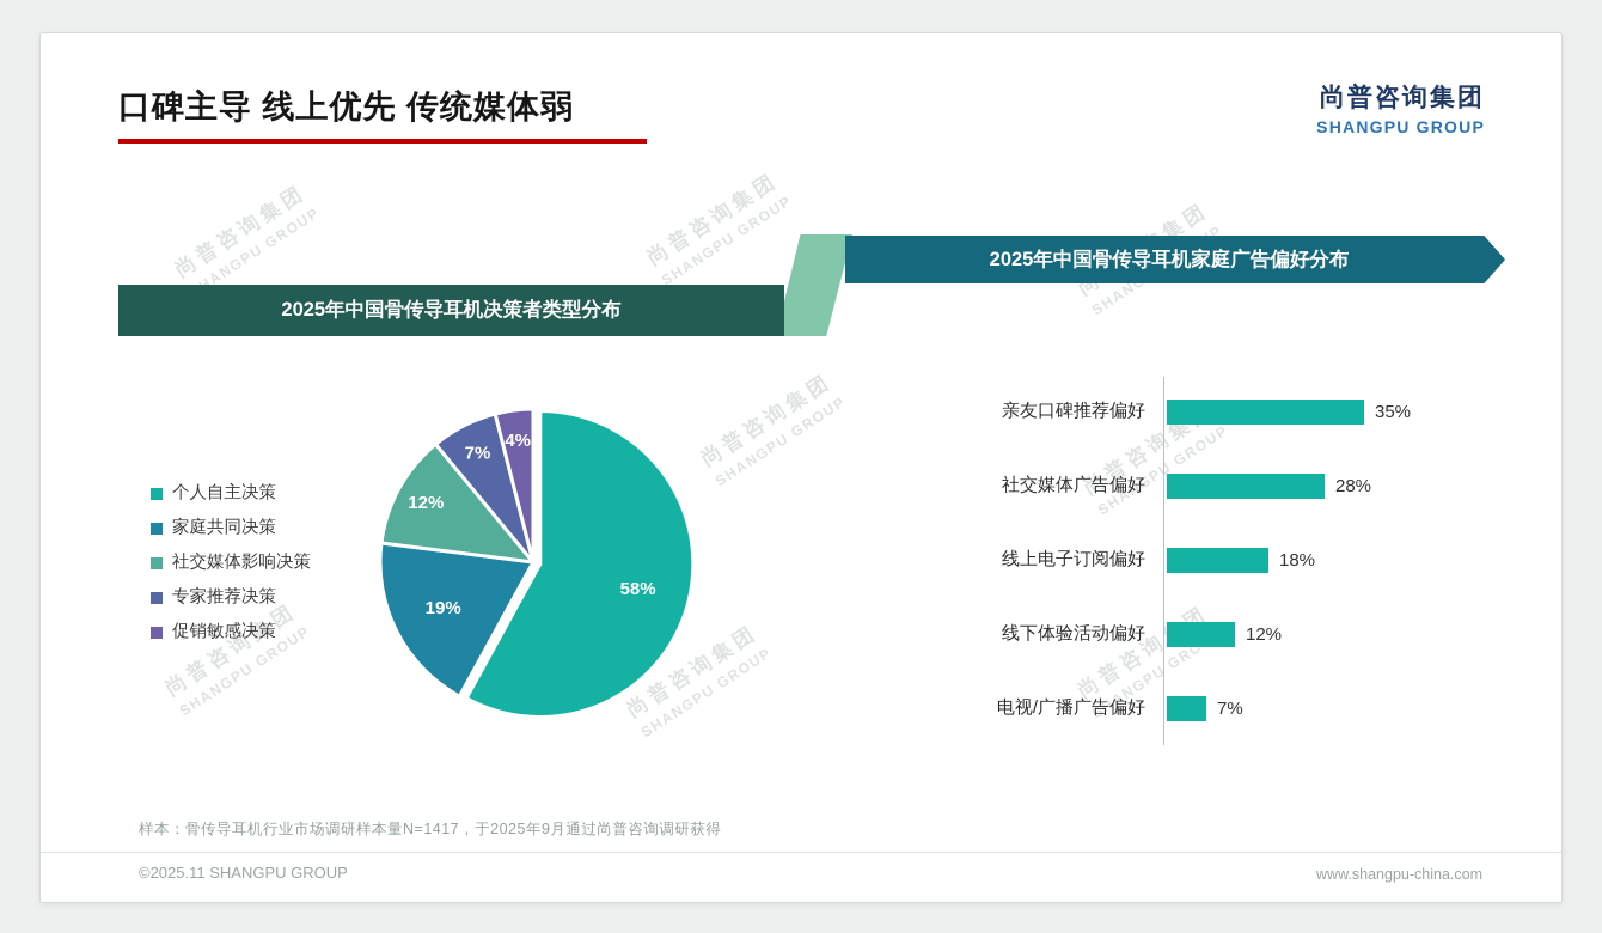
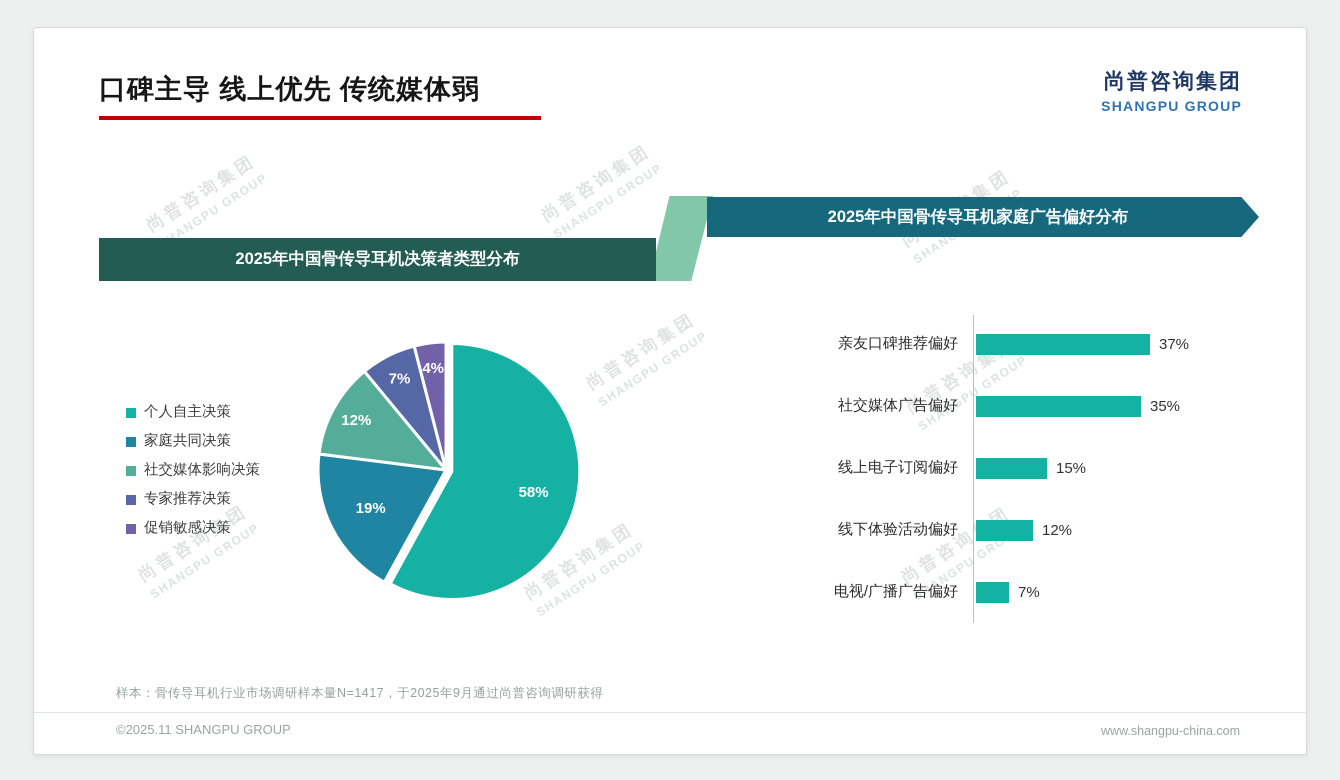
2025年中国骨传导耳机家庭广告偏好分布/亲友口碑推荐偏好: 35% -> 37%
2025年中国骨传导耳机家庭广告偏好分布/社交媒体广告偏好: 28% -> 35%
2025年中国骨传导耳机家庭广告偏好分布/线上电子订阅偏好: 18% -> 15%
